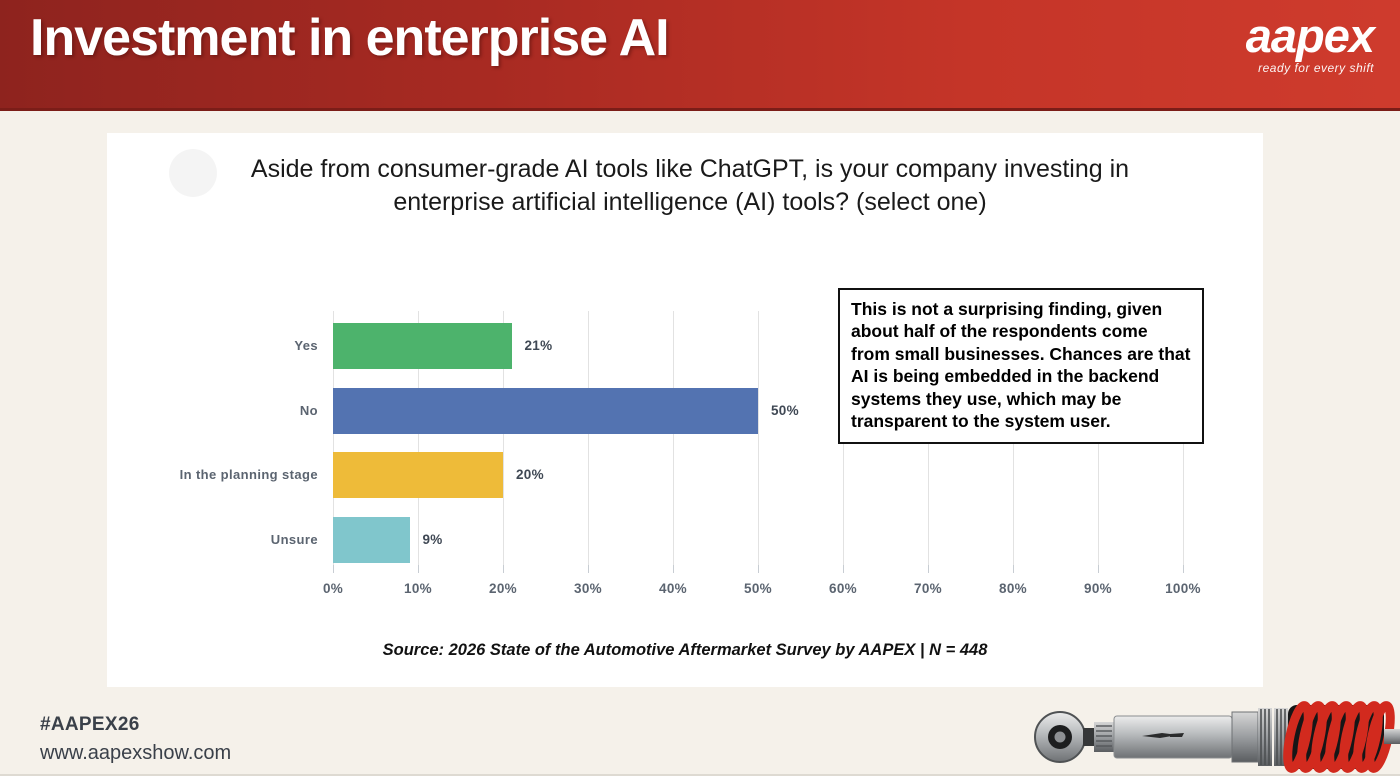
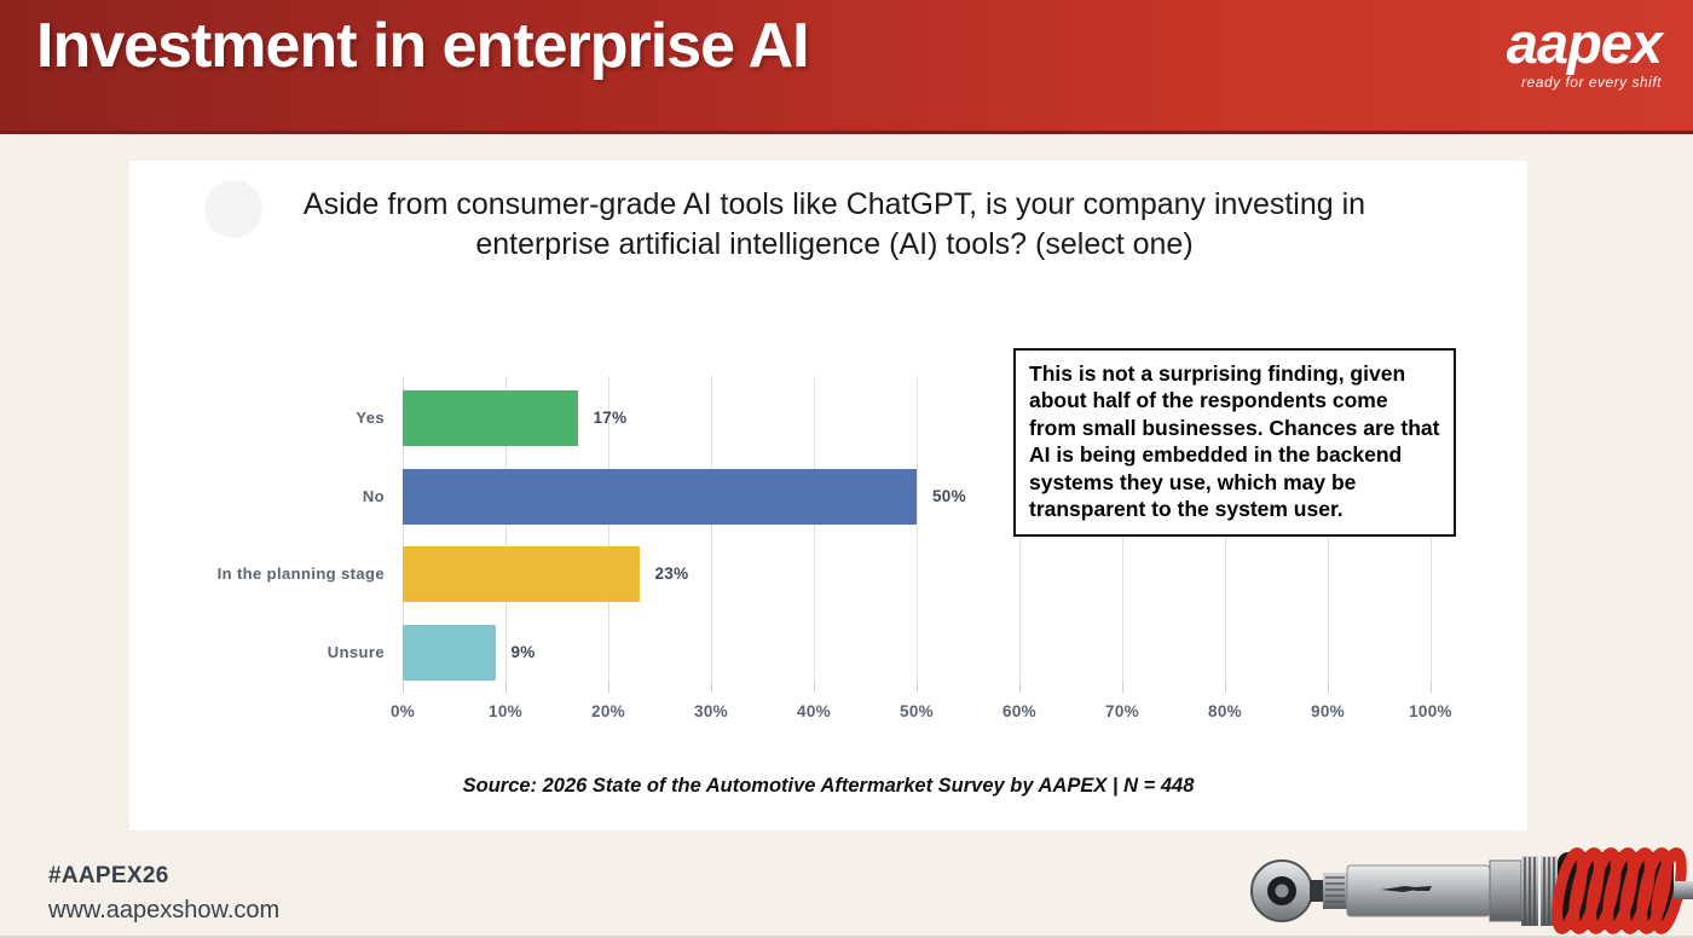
Yes: 21% -> 17%
In the planning stage: 20% -> 23%
